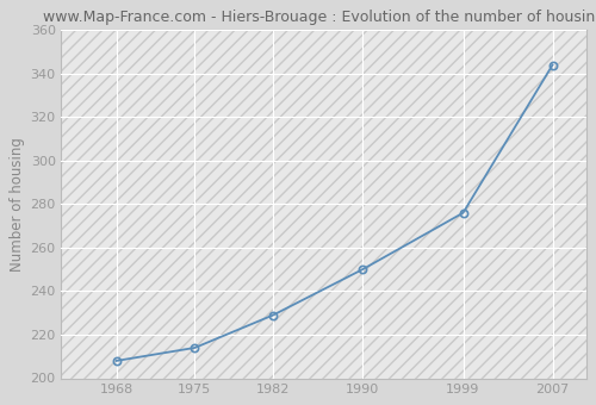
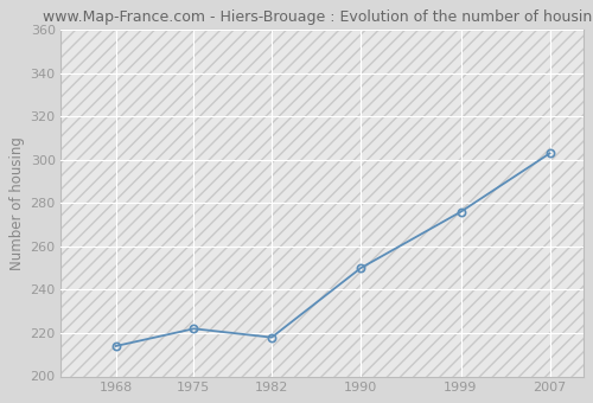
1968: 208 -> 214
1975: 214 -> 222
1982: 229 -> 218
2007: 344 -> 303
